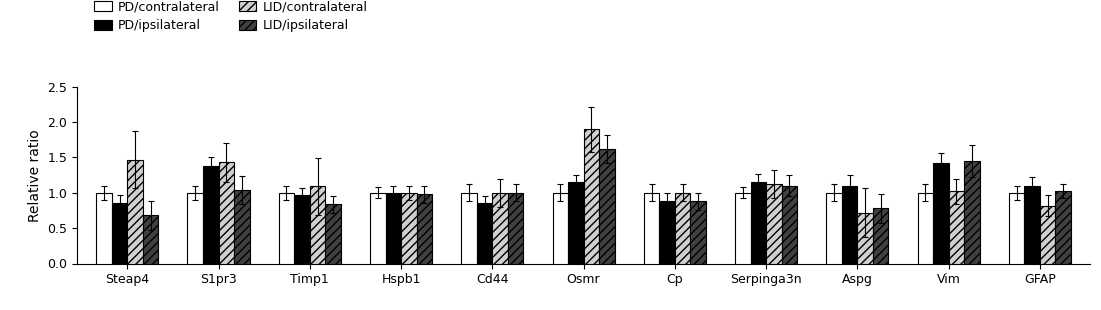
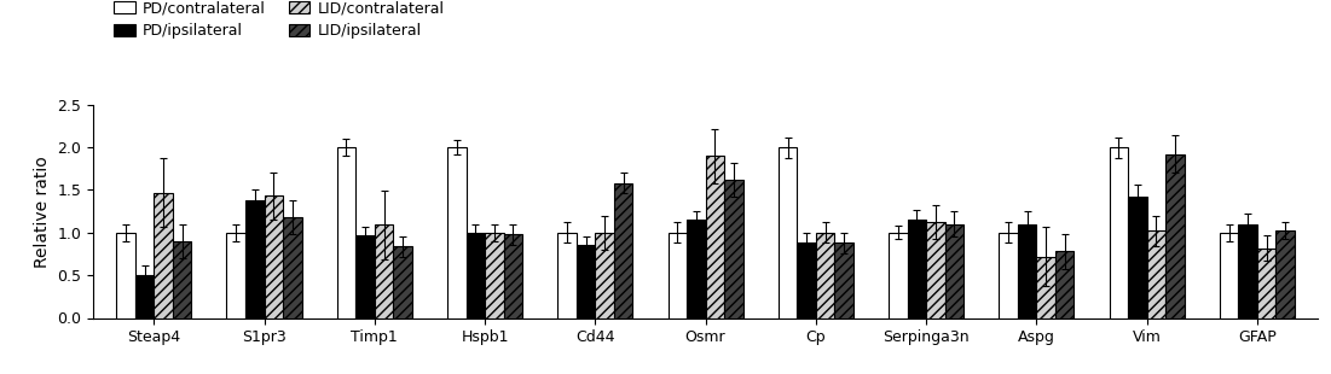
PD/ipsilateral/Steap4: 0.85 -> 0.50
LID/ipsilateral/Steap4: 0.68 -> 0.90
LID/ipsilateral/S1pr3: 1.04 -> 1.18
PD/contralateral/Timp1: 1 -> 2
PD/contralateral/Hspb1: 1 -> 2
LID/ipsilateral/Cd44: 1.00 -> 1.58
PD/contralateral/Cp: 1 -> 2
PD/contralateral/Vim: 1 -> 2
LID/ipsilateral/Vim: 1.45 -> 1.92
